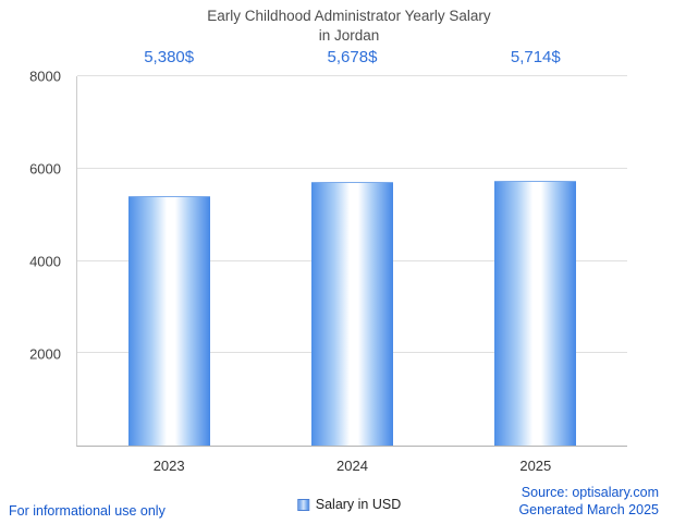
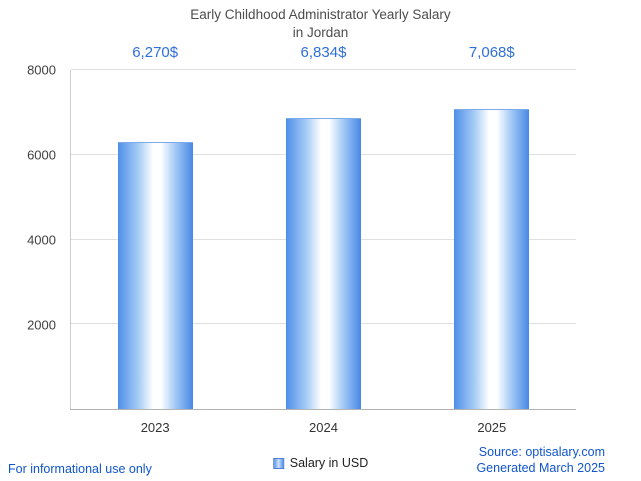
2023: 5,380 -> 6,270
2024: 5,678 -> 6,834
2025: 5,714 -> 7,068
